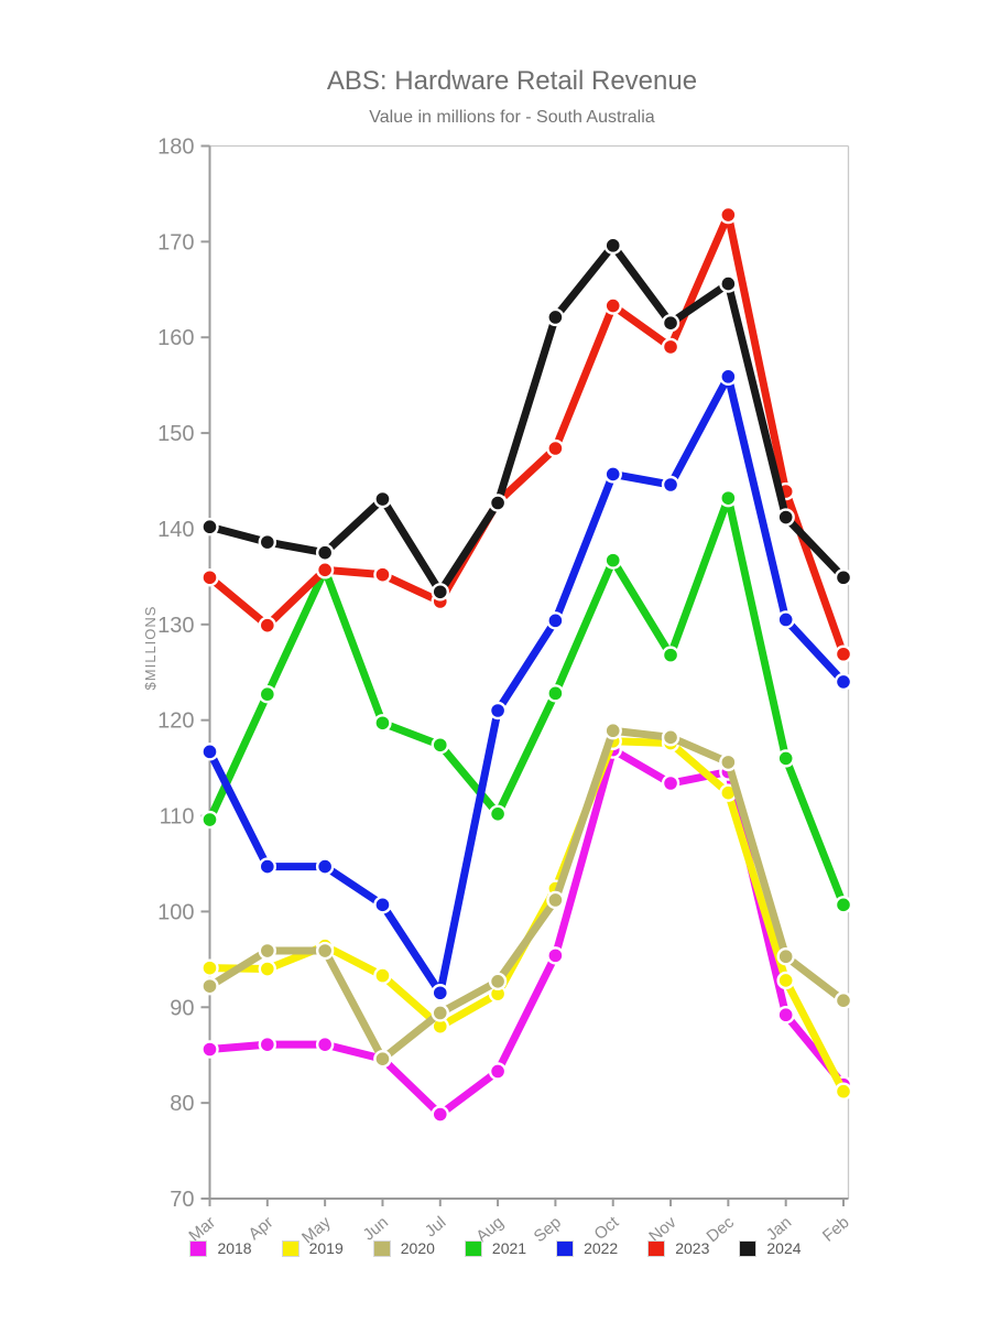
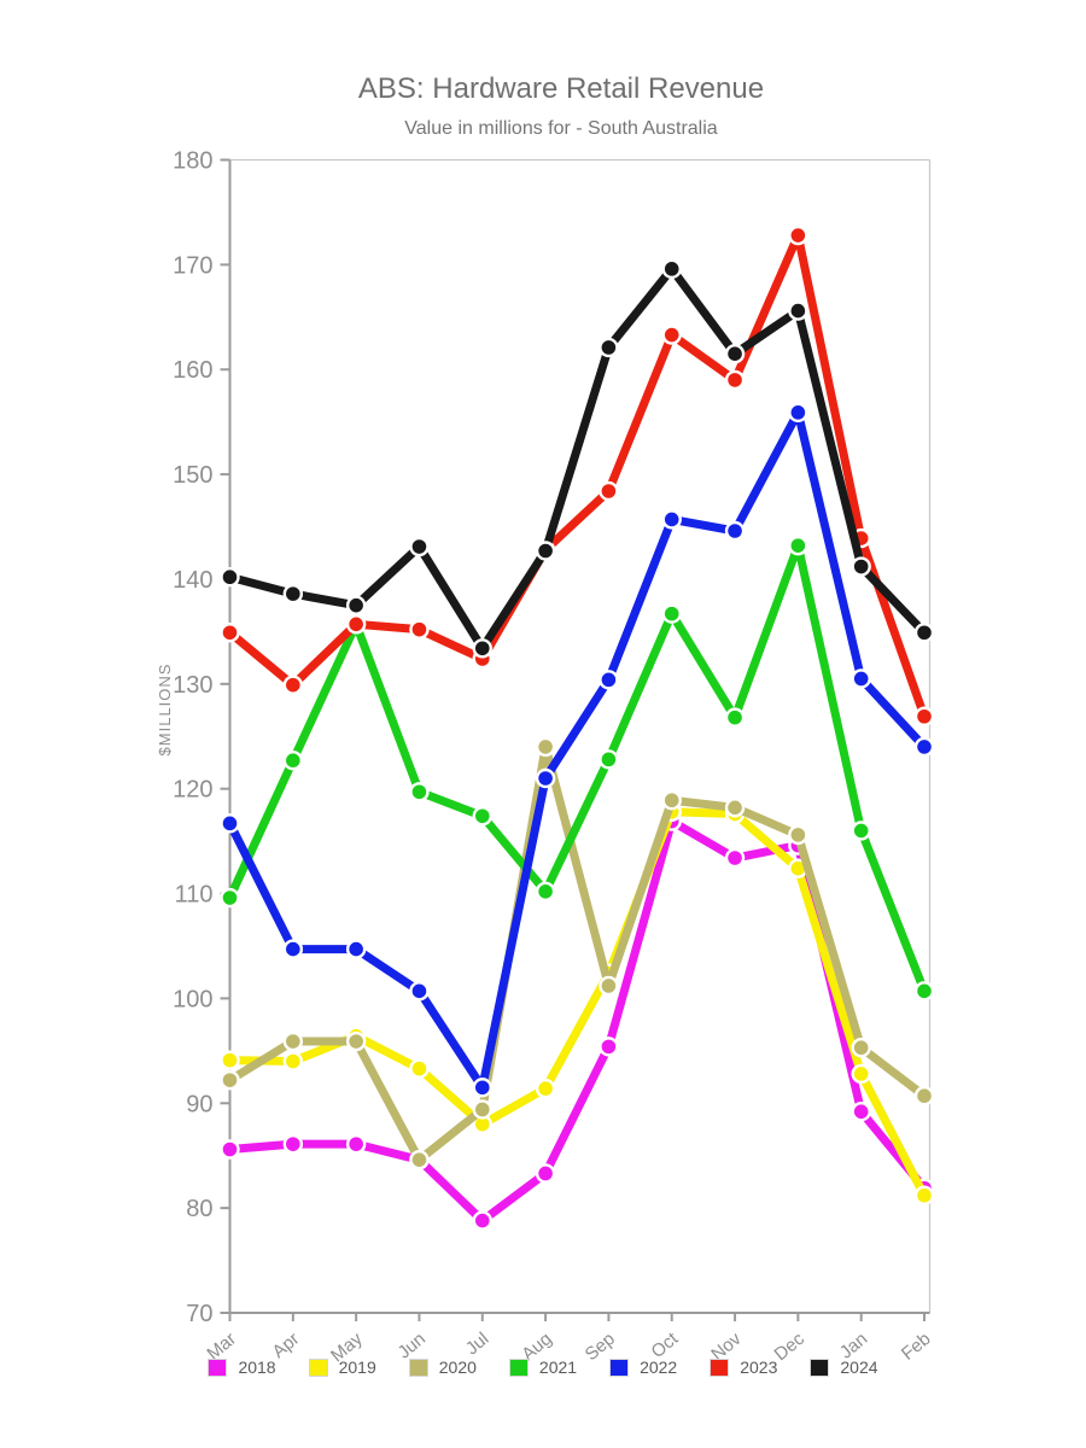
2020/Aug: 93 -> 124
